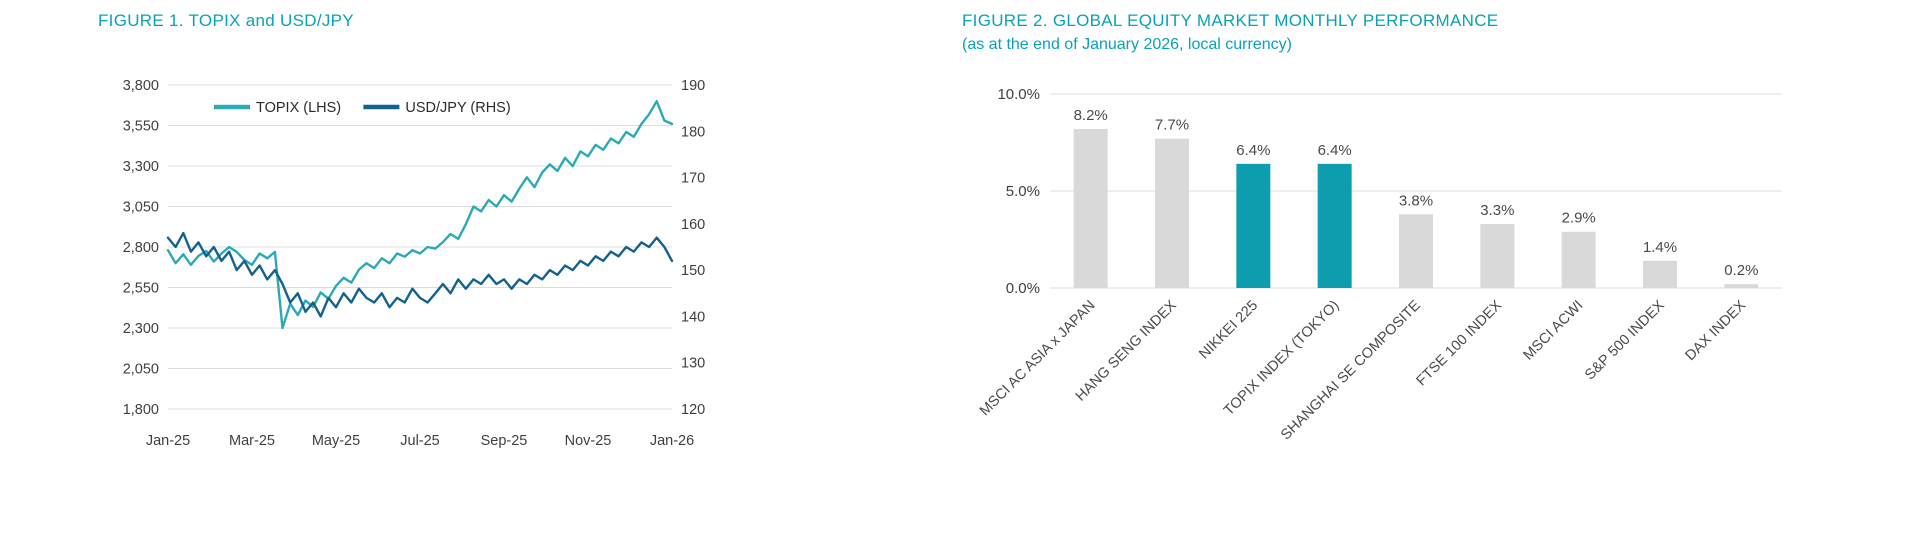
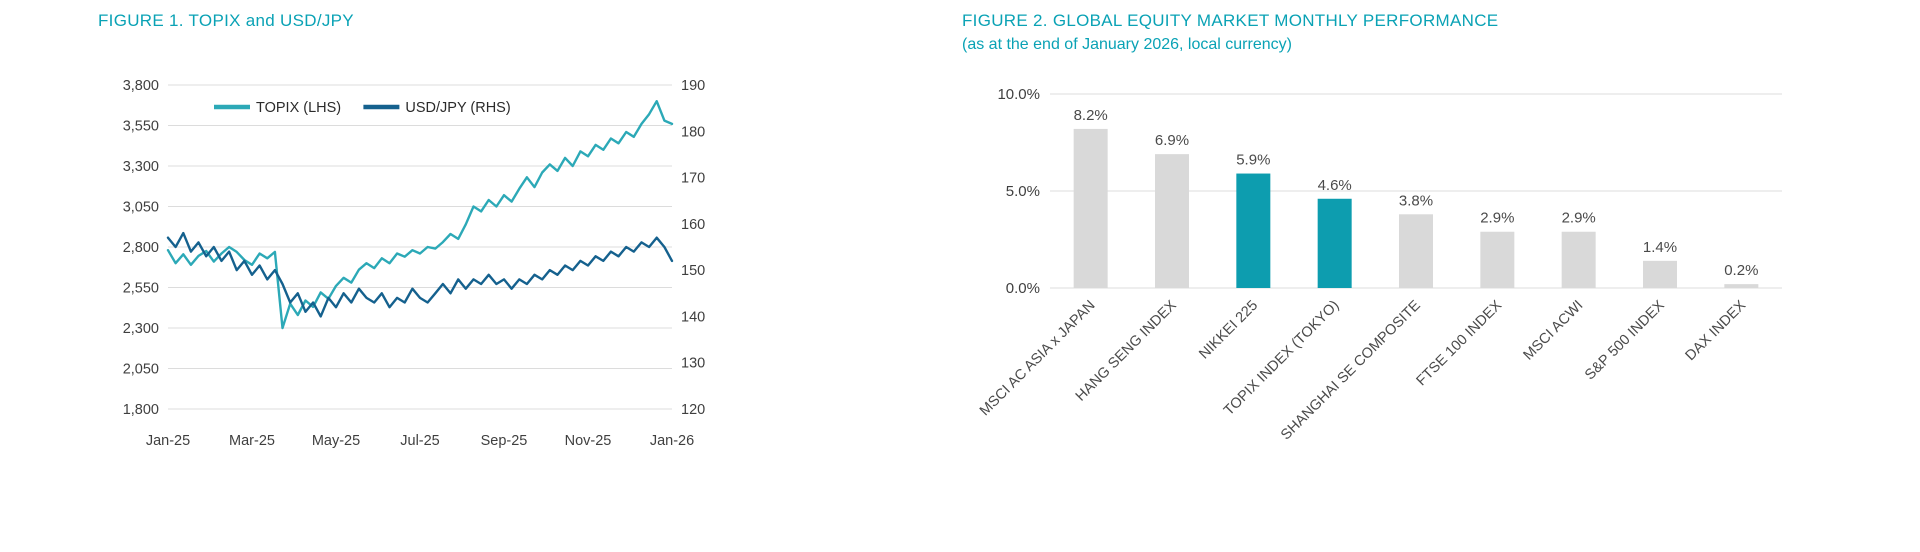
FIGURE 2. GLOBAL EQUITY MARKET MONTHLY PERFORMANCE/HANG SENG INDEX: 7.7% -> 6.9%
FIGURE 2. GLOBAL EQUITY MARKET MONTHLY PERFORMANCE/NIKKEI 225: 6.4% -> 5.9%
FIGURE 2. GLOBAL EQUITY MARKET MONTHLY PERFORMANCE/TOPIX INDEX (TOKYO): 6.4% -> 4.6%
FIGURE 2. GLOBAL EQUITY MARKET MONTHLY PERFORMANCE/FTSE 100 INDEX: 3.3% -> 2.9%
